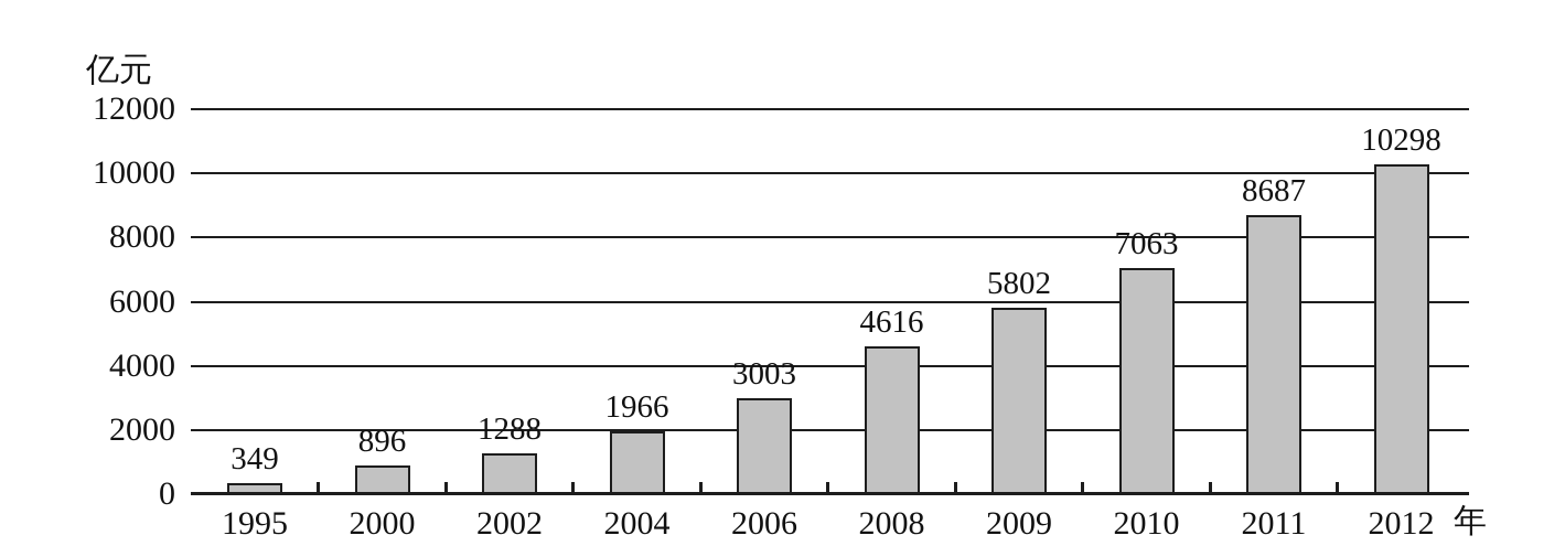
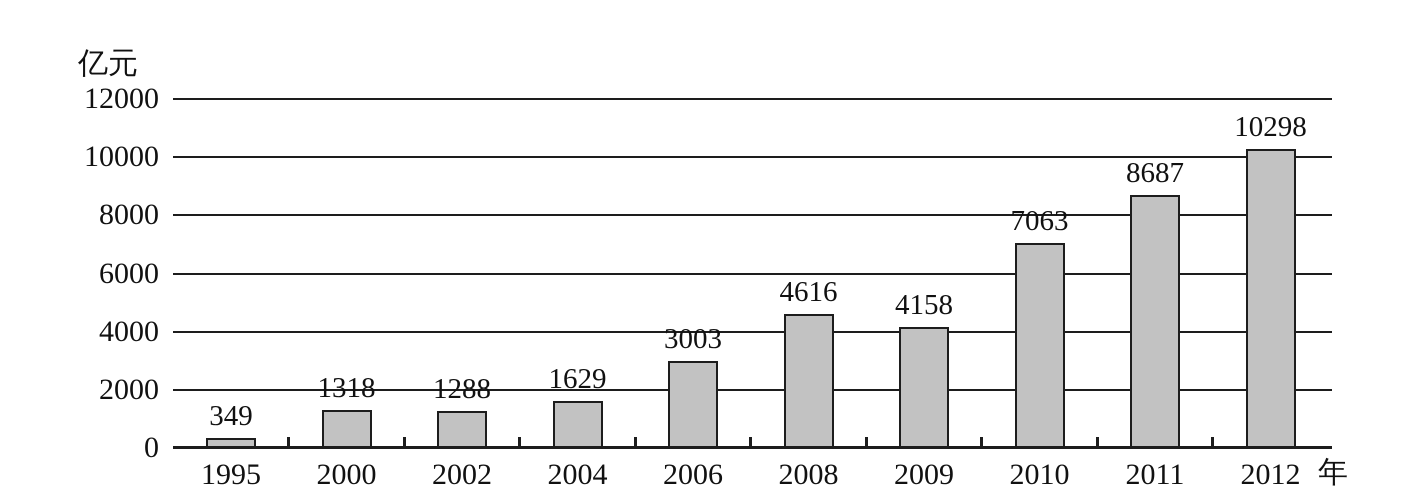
2000: 896 -> 1318
2004: 1966 -> 1629
2009: 5802 -> 4158
